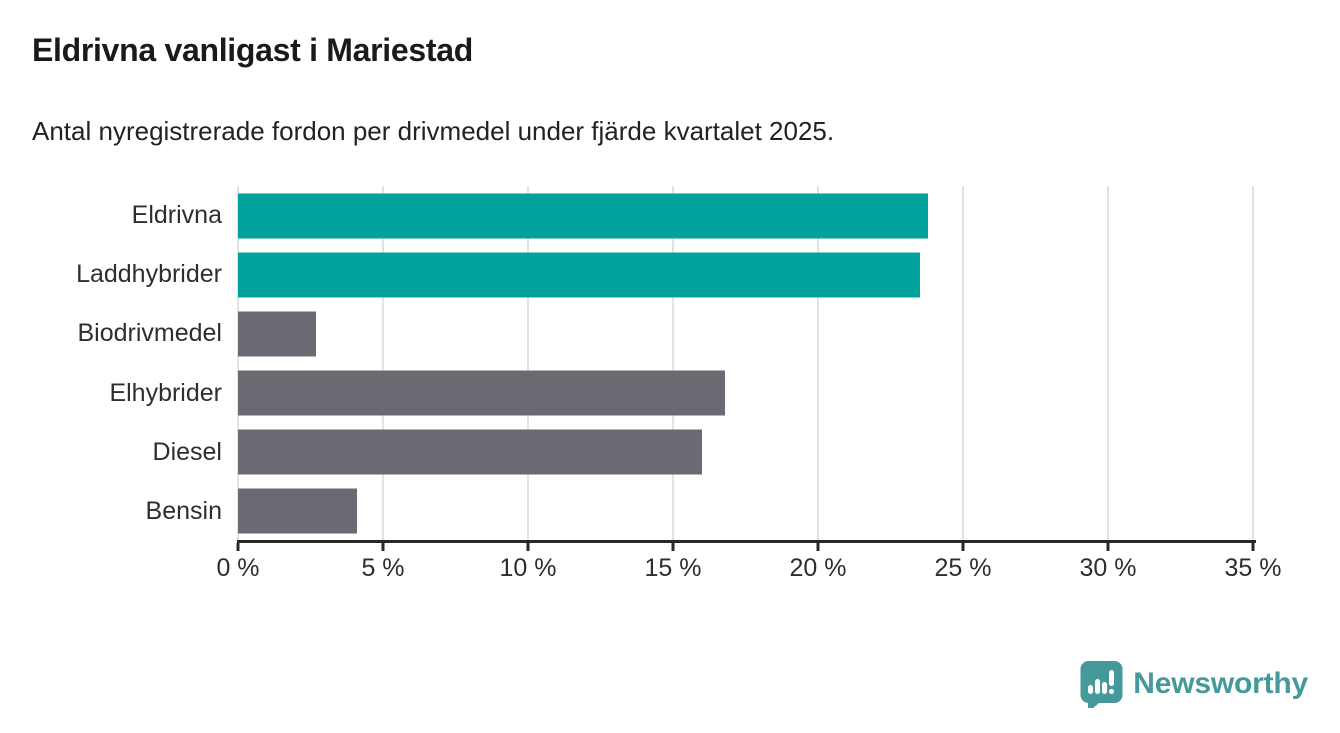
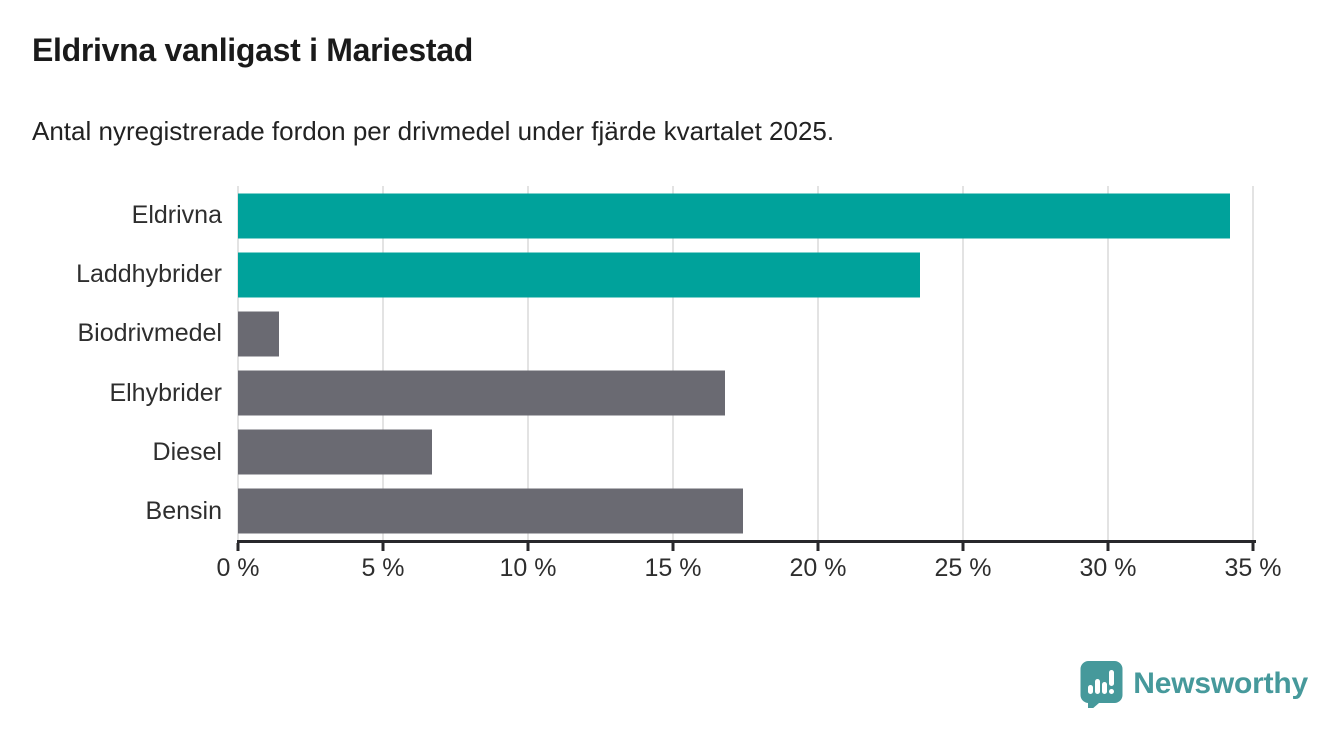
Eldrivna: 23.8% -> 34.2%
Biodrivmedel: 2.7% -> 1.4%
Diesel: 16.0% -> 6.7%
Bensin: 4.1% -> 17.4%
